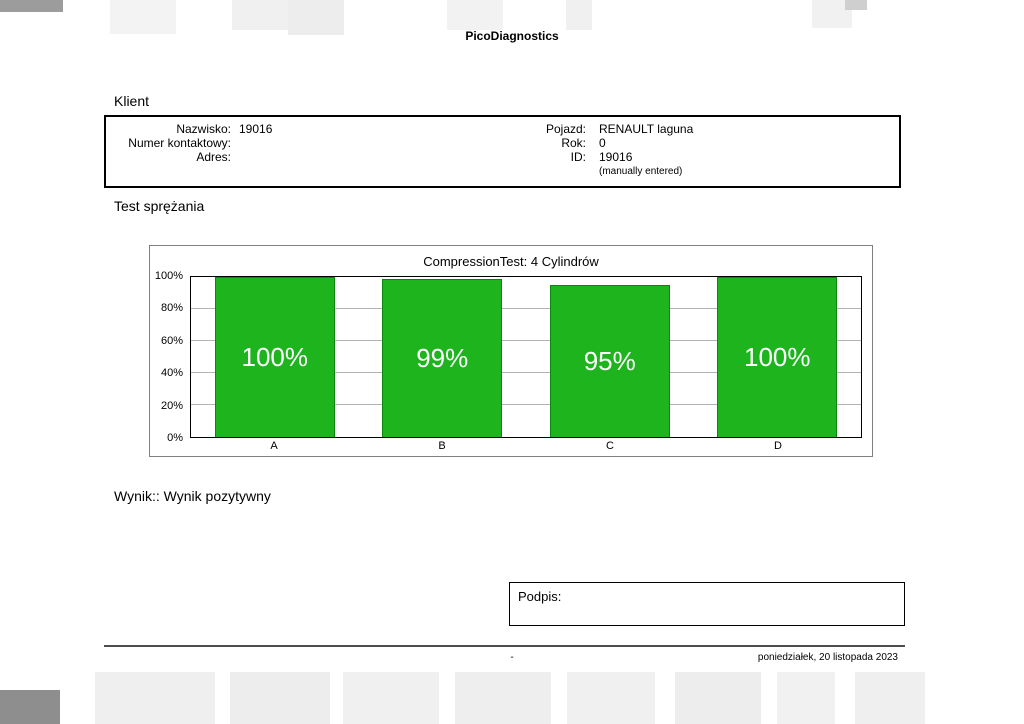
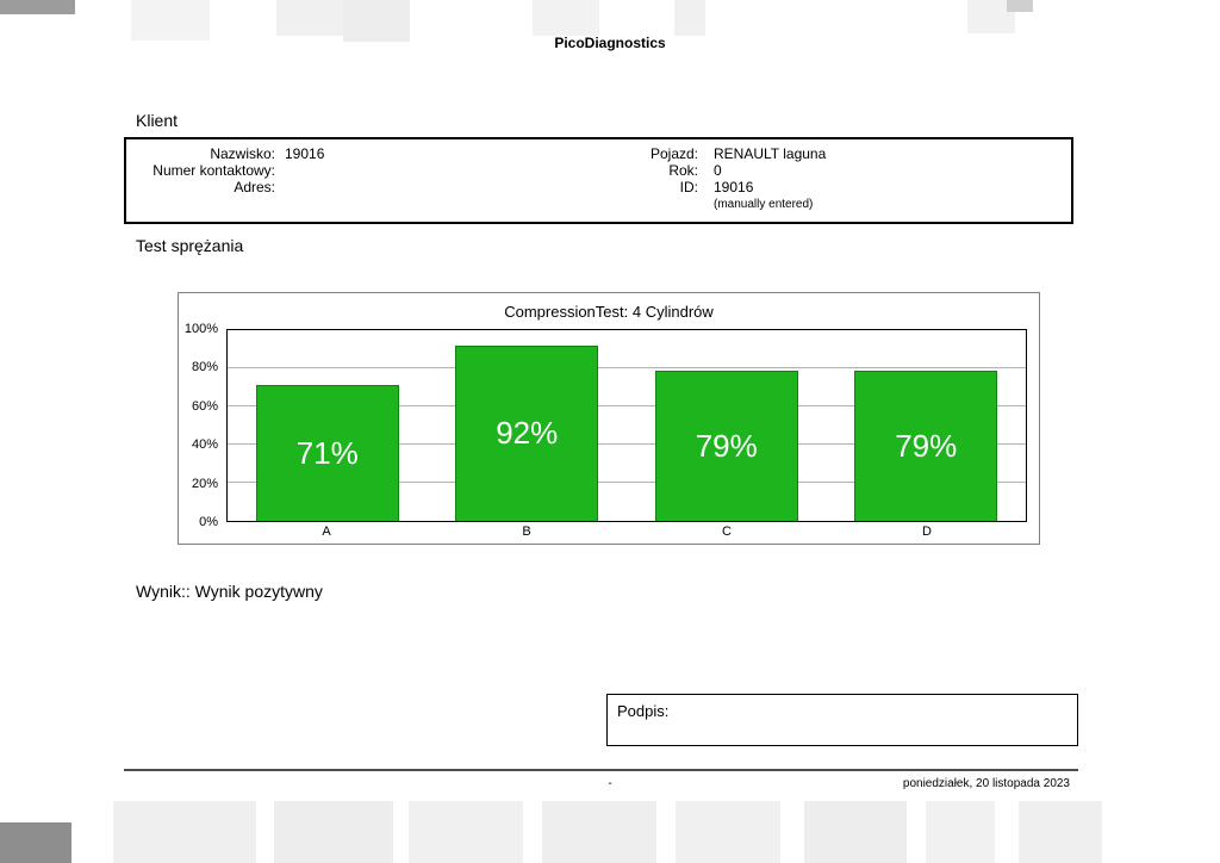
A: 100% -> 71%
B: 99% -> 92%
C: 95% -> 79%
D: 100% -> 79%
